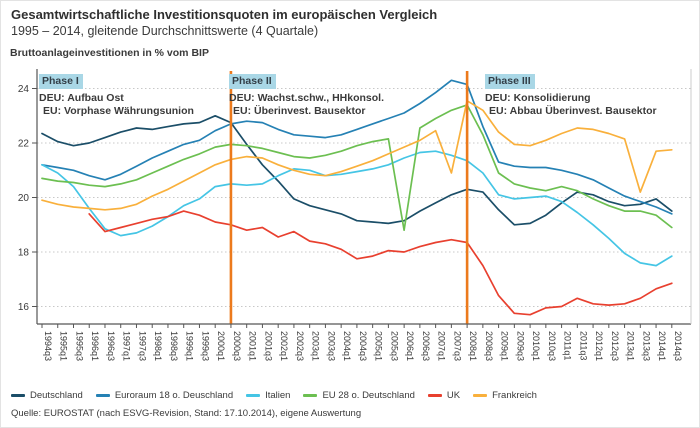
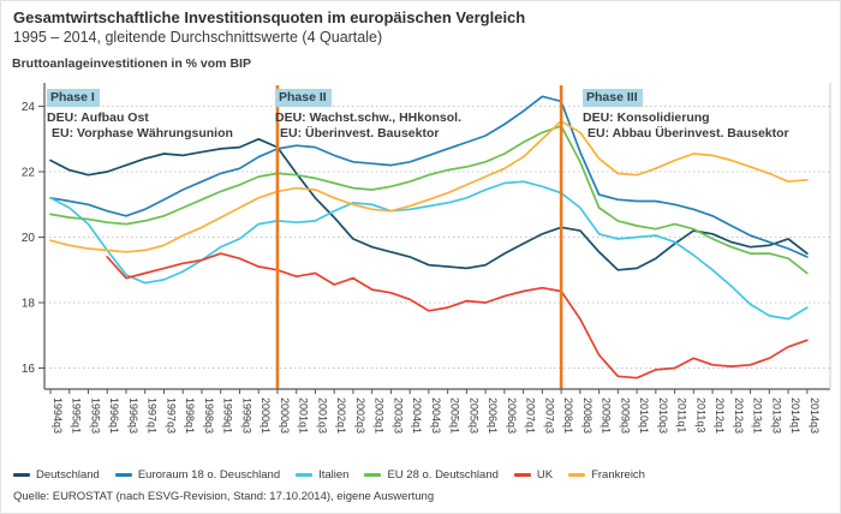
EU 28 o. Deutschland/2006q1: 18.8 -> 22.3
Frankreich/2007q3: 20.9 -> 23.0
Frankreich/2013q3: 20.2 -> 21.9
